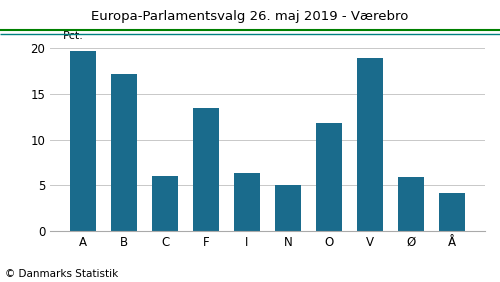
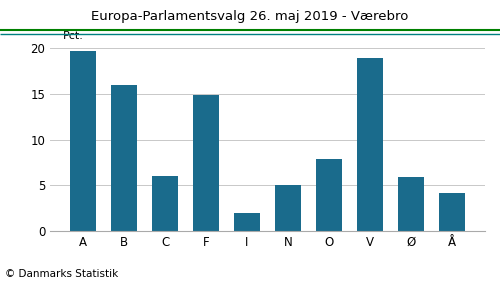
B: 17.2 -> 16.0
F: 13.4 -> 14.9
I: 6.4 -> 2.0
O: 11.8 -> 7.9
